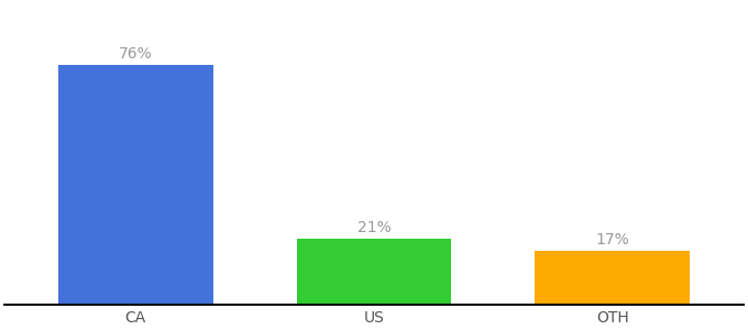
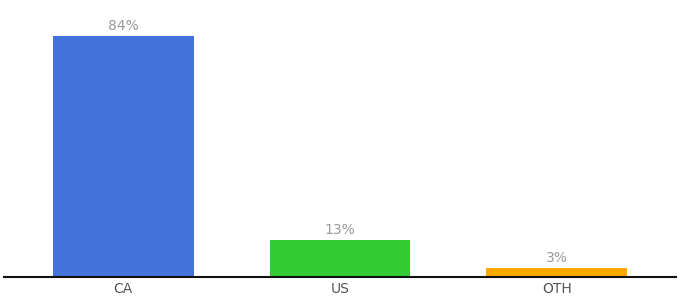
CA: 76% -> 84%
US: 21% -> 13%
OTH: 17% -> 3%
